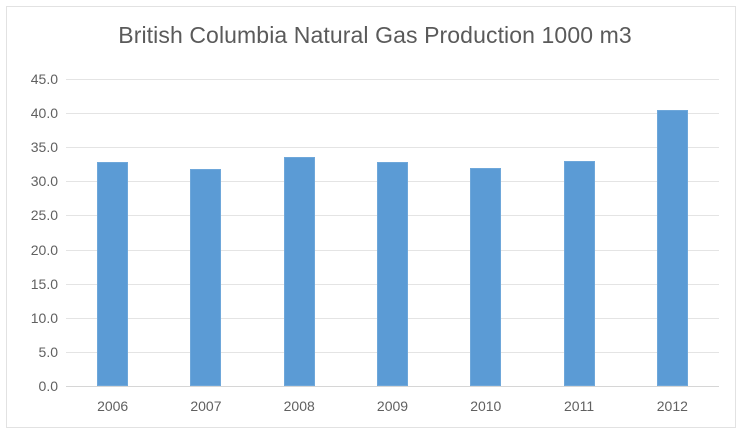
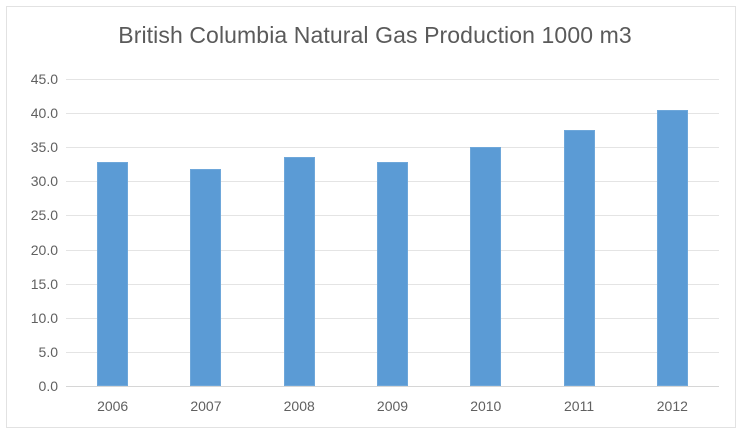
2010: 32 -> 35
2011: 33 -> 38
